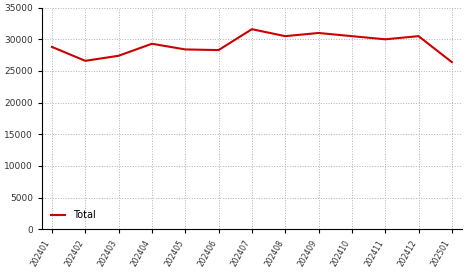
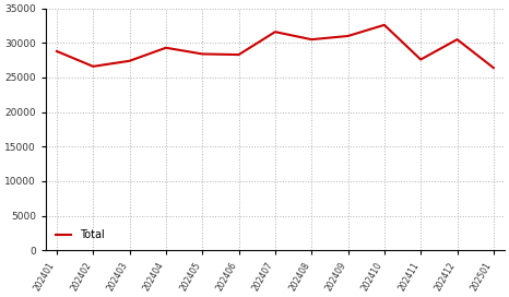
202410: 30500 -> 32600
202411: 30000 -> 27600
